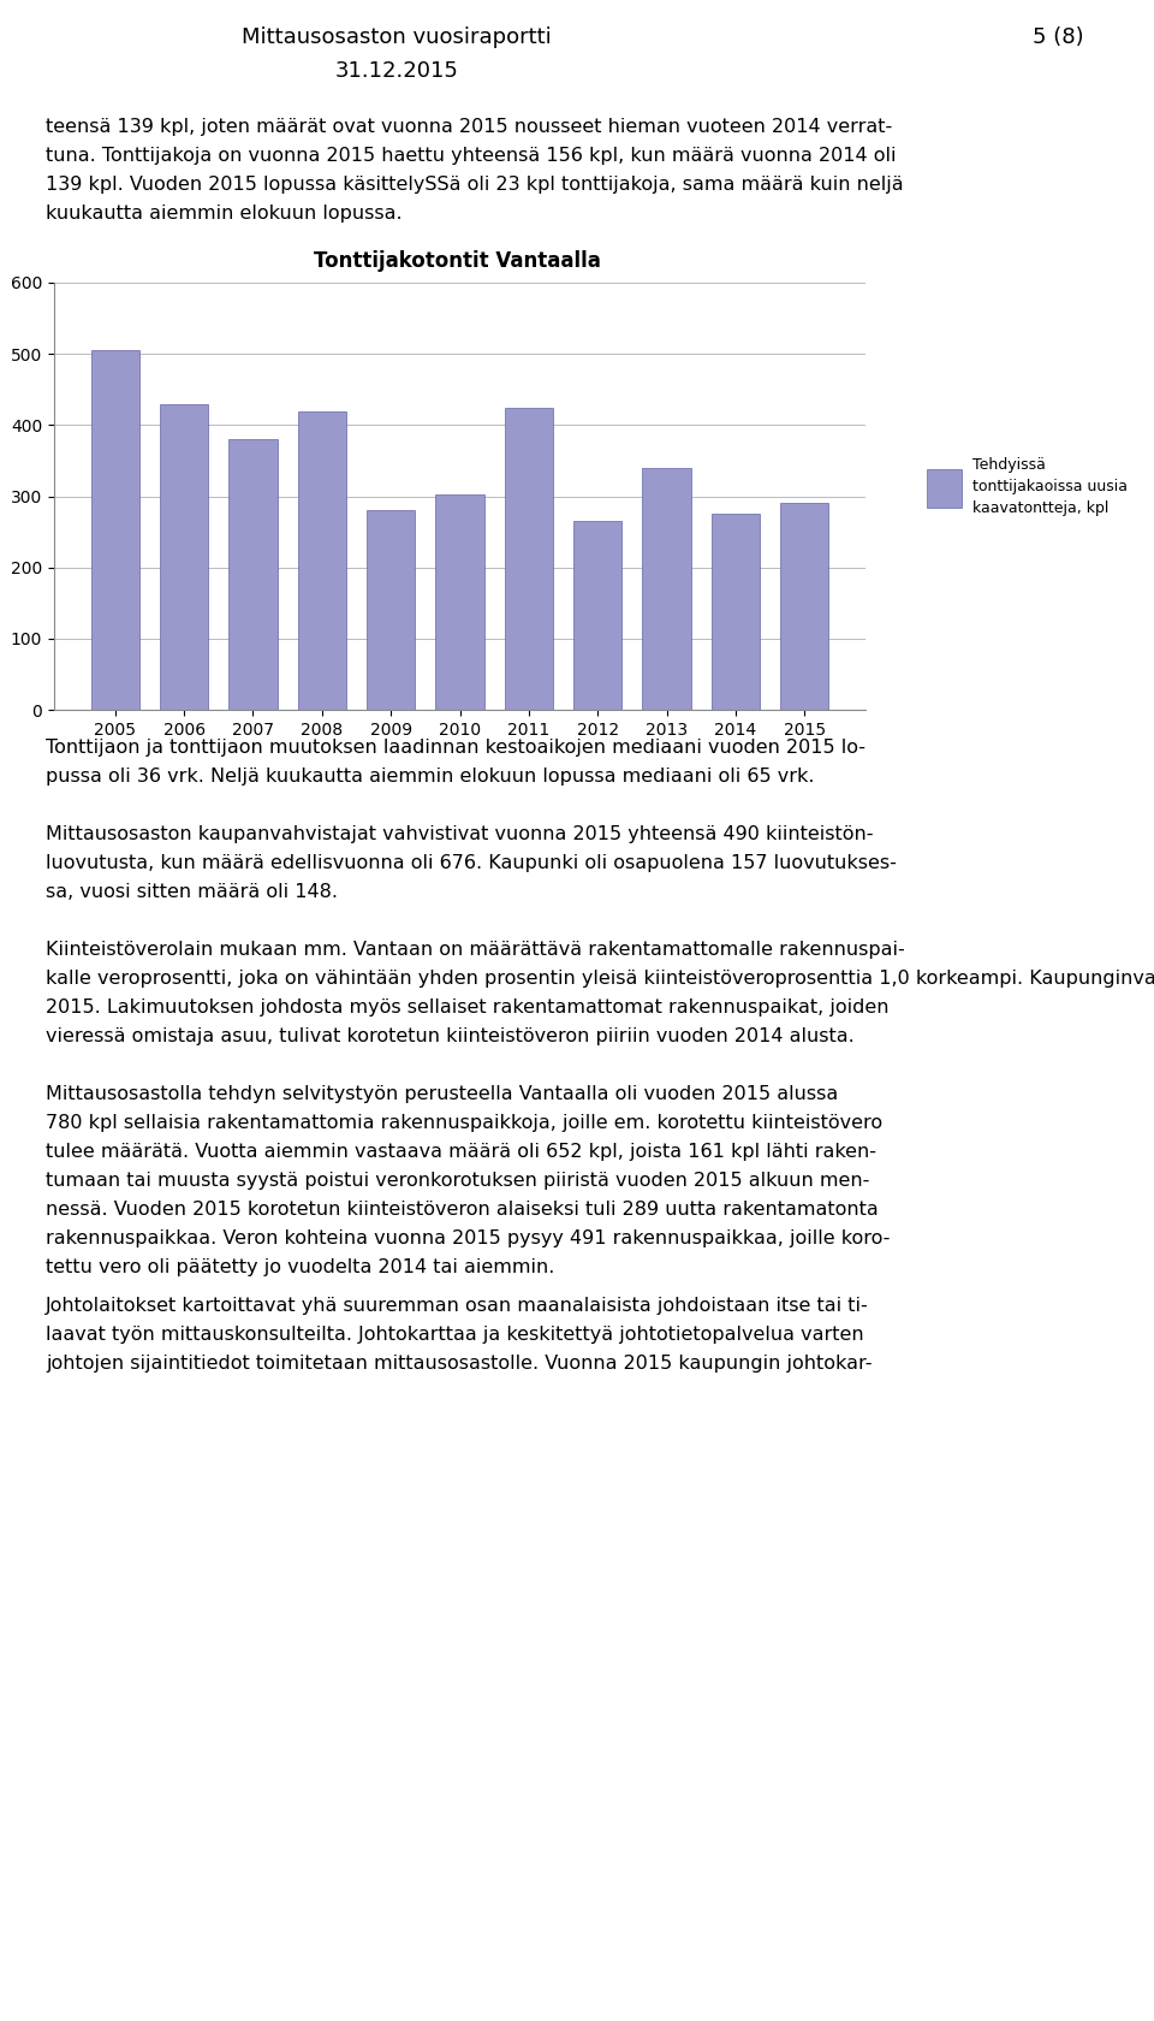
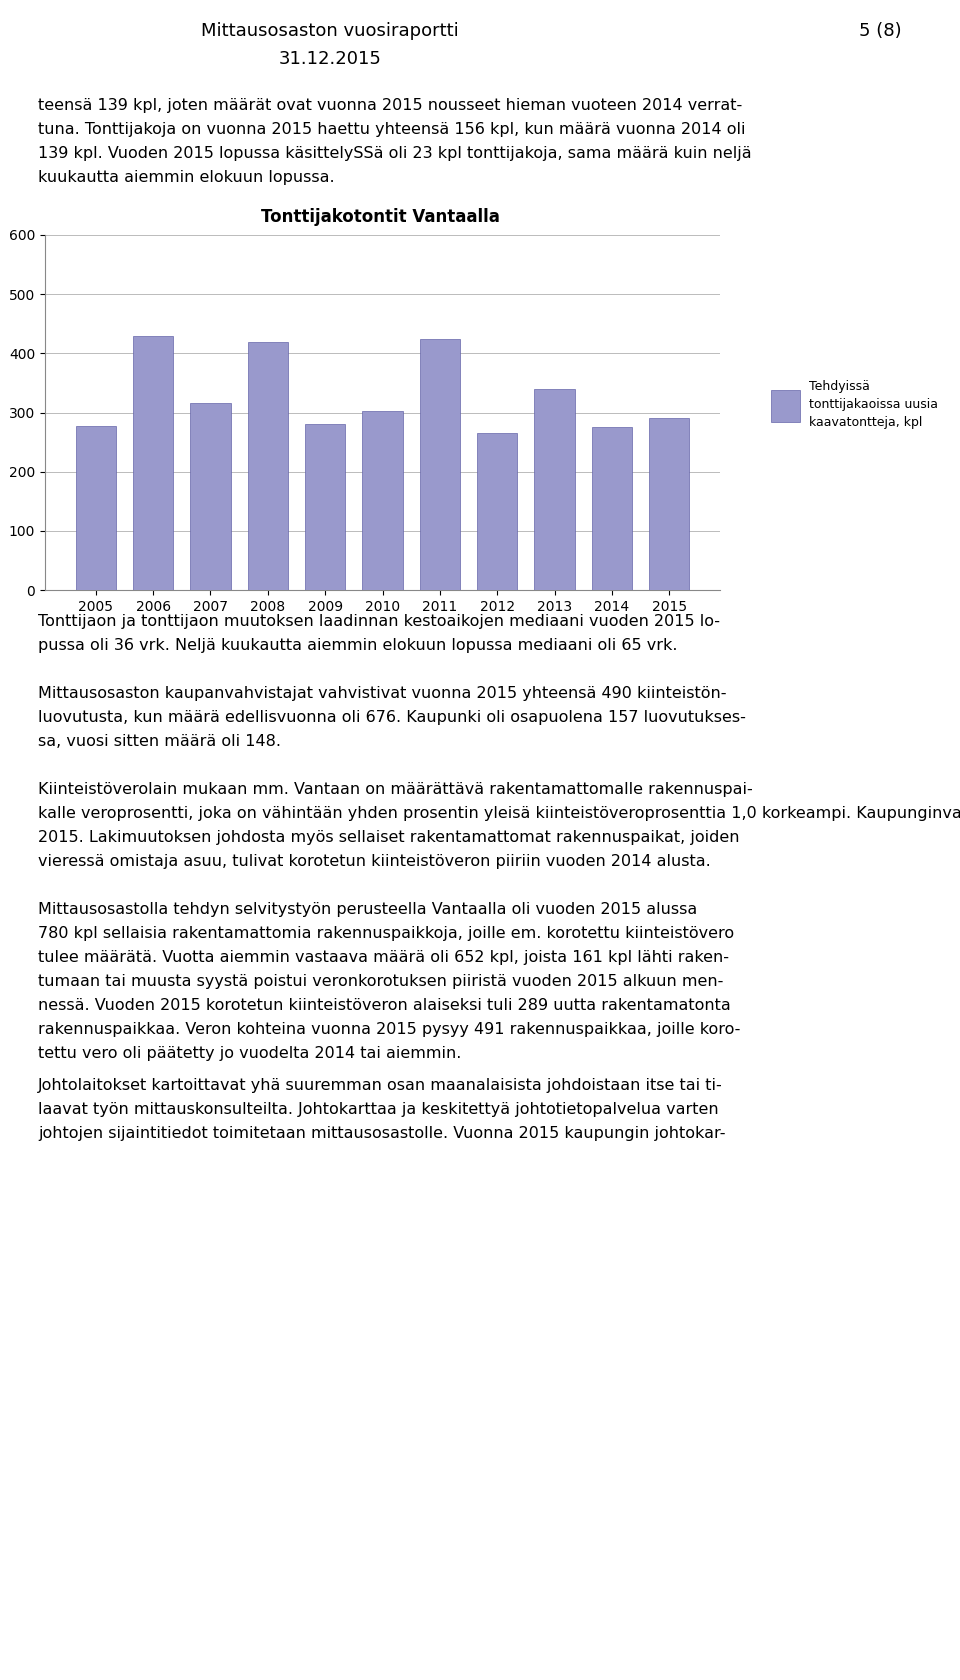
2005: 505 -> 278
2007: 380 -> 316
